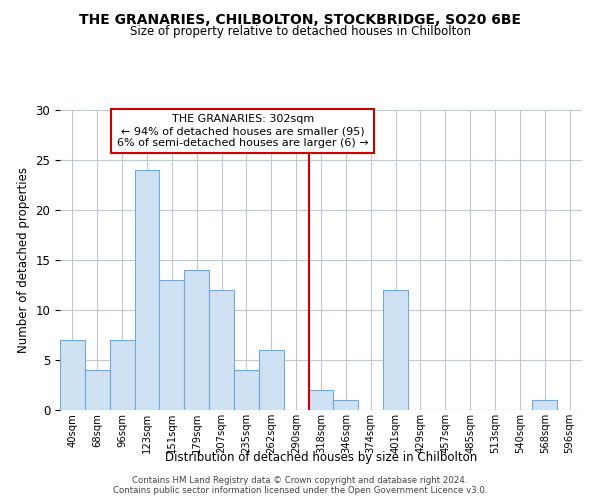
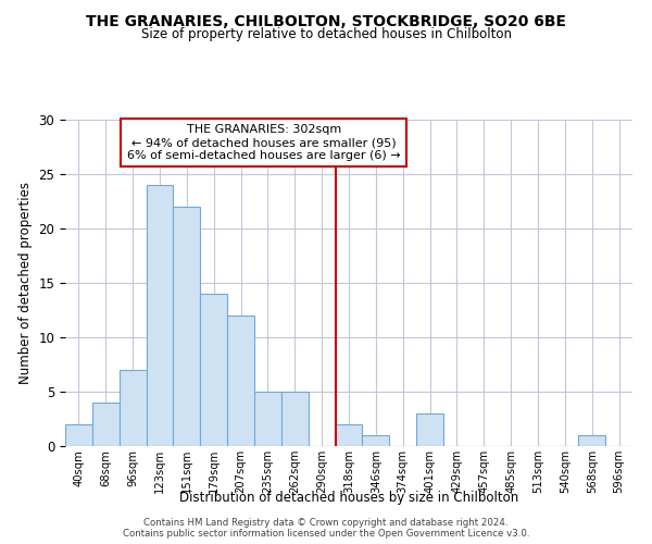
40sqm: 7 -> 2
151sqm: 13 -> 22
235sqm: 4 -> 5
262sqm: 6 -> 5
401sqm: 12 -> 3
